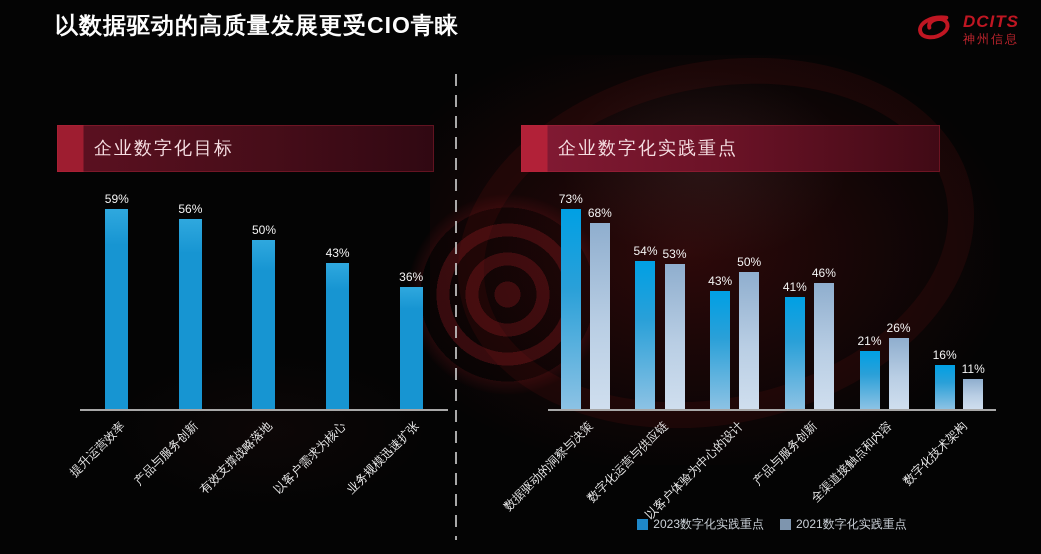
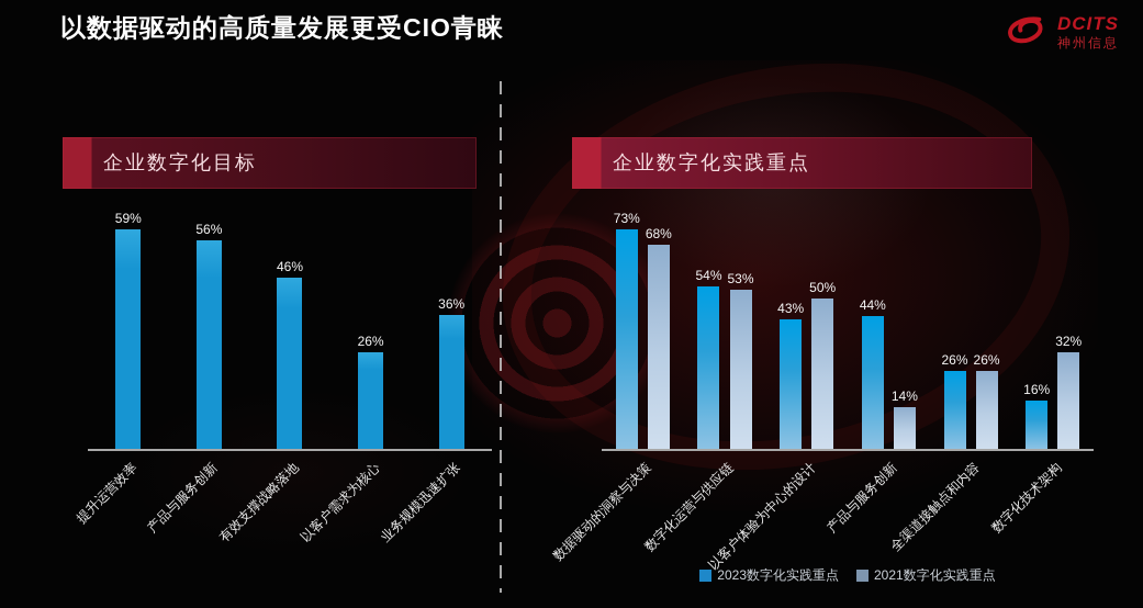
企业数字化目标/有效支撑战略落地: 50% -> 46%
企业数字化目标/以客户需求为核心: 43% -> 26%
企业数字化实践重点/2023数字化实践重点/产品与服务创新: 41% -> 44%
企业数字化实践重点/2021数字化实践重点/产品与服务创新: 46% -> 14%
企业数字化实践重点/2023数字化实践重点/全渠道接触点和内容: 21% -> 26%
企业数字化实践重点/2021数字化实践重点/数字化技术架构: 11% -> 32%
